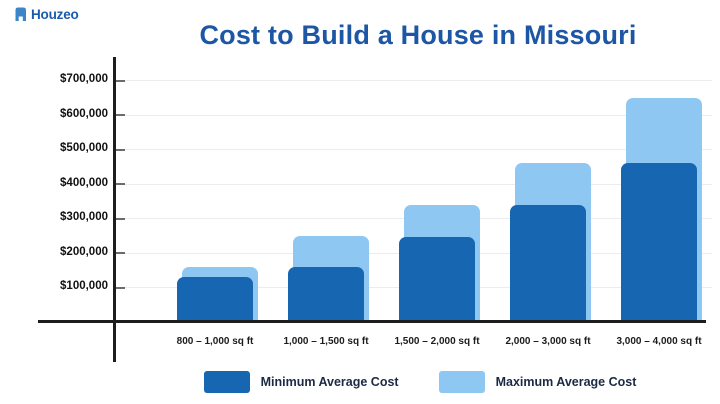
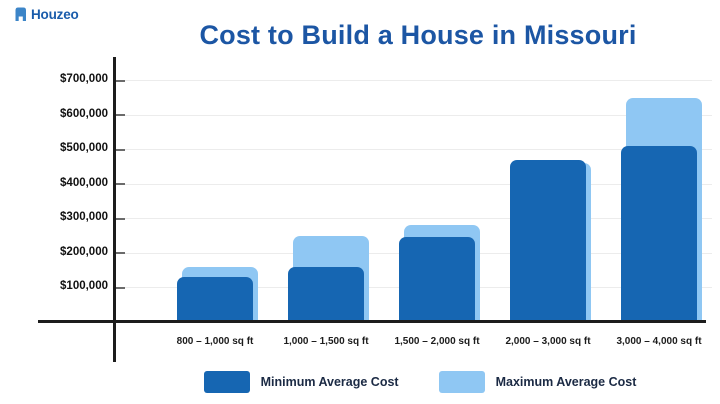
Maximum Average Cost/1,500 – 2,000 sq ft: $340000 -> $280000
Minimum Average Cost/2,000 – 3,000 sq ft: $340000 -> $470000
Minimum Average Cost/3,000 – 4,000 sq ft: $460000 -> $510000
